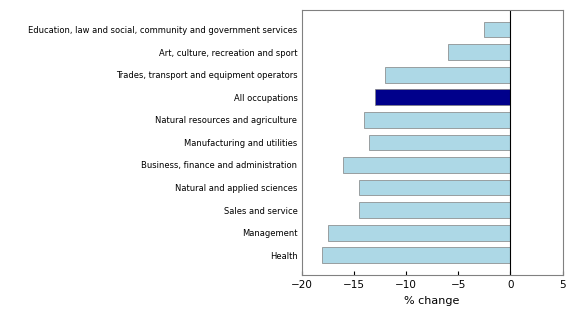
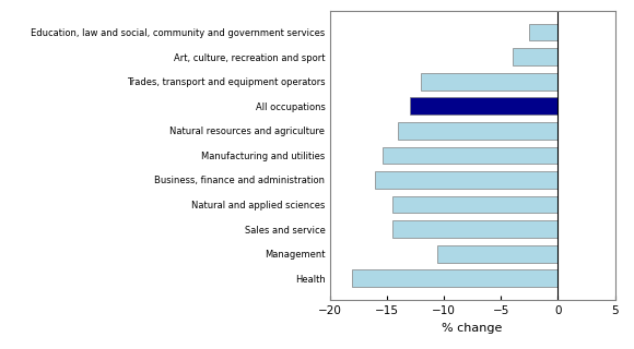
Art, culture, recreation and sport: -6.0 -> -4.0
Manufacturing and utilities: -13.5 -> -15.4
Management: -17.5 -> -10.6
